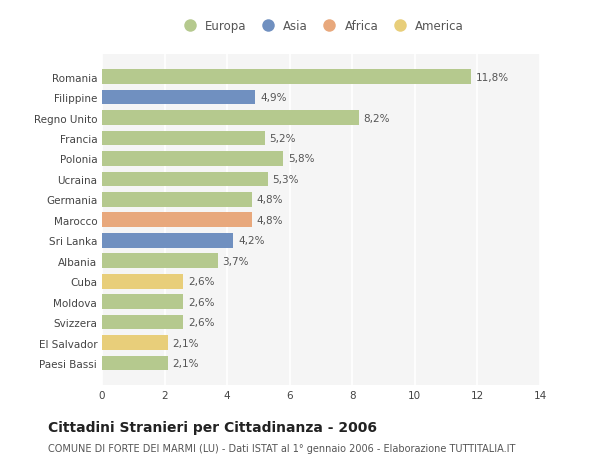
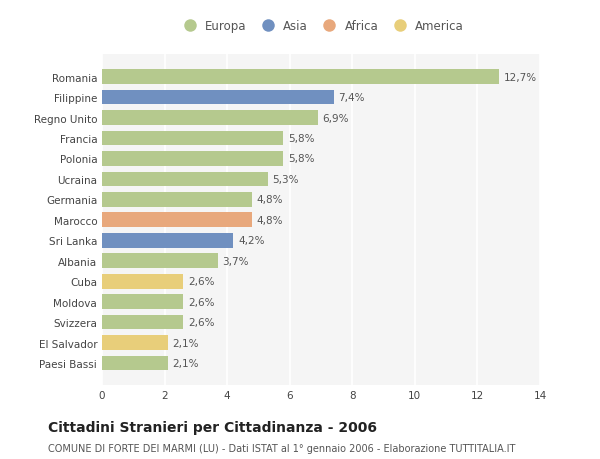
Romania: 11,8% -> 12,7%
Filippine: 4,9% -> 7,4%
Regno Unito: 8,2% -> 6,9%
Francia: 5,2% -> 5,8%
